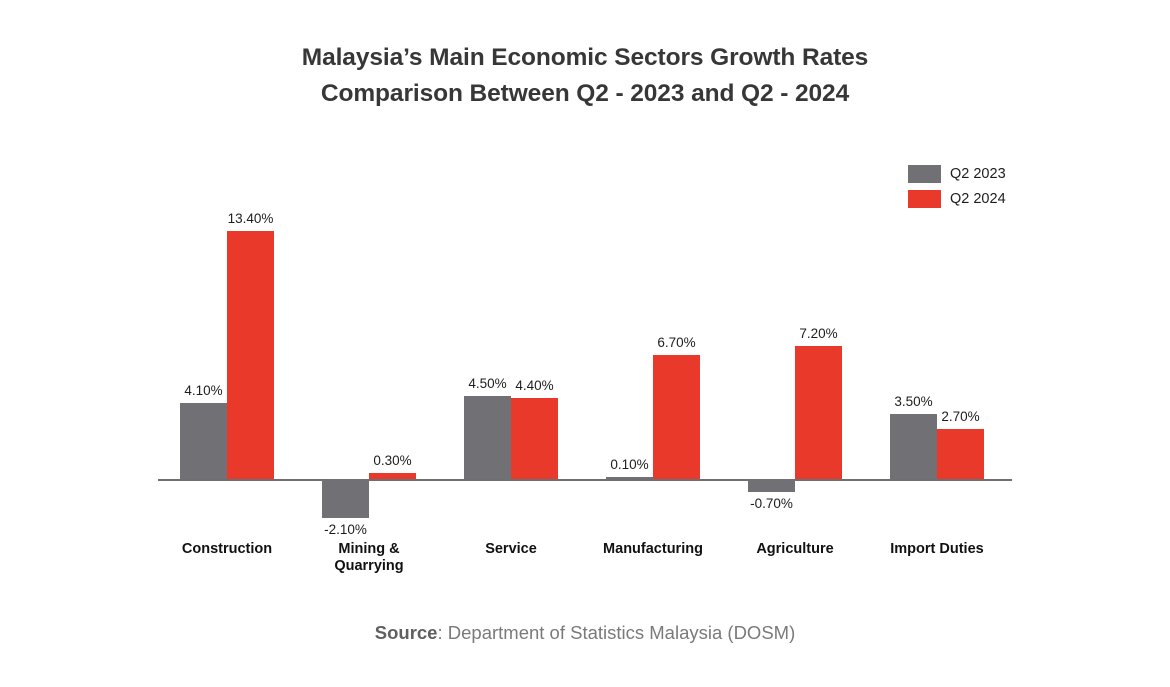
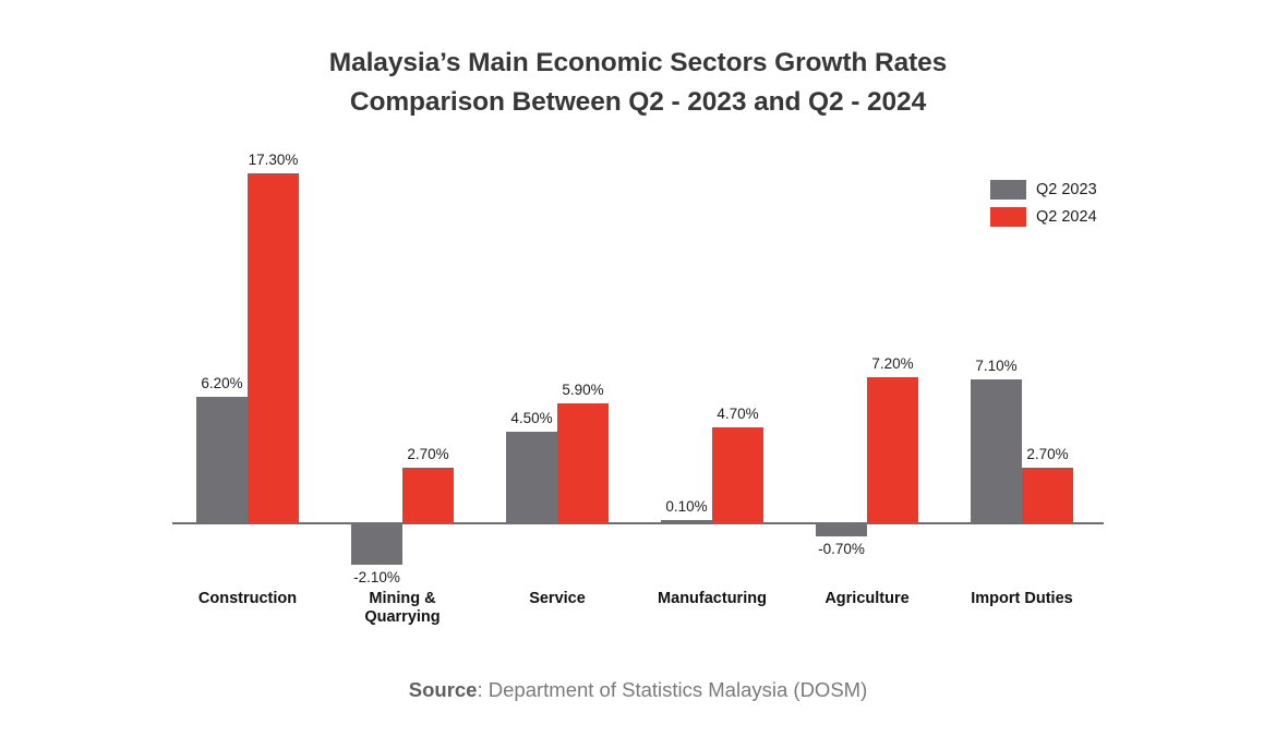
Q2 2023/Construction: 4.10% -> 6.20%
Q2 2024/Construction: 13.40% -> 17.30%
Q2 2024/Mining & Quarrying: 0.30% -> 2.70%
Q2 2024/Service: 4.40% -> 5.90%
Q2 2024/Manufacturing: 6.70% -> 4.70%
Q2 2023/Import Duties: 3.50% -> 7.10%
